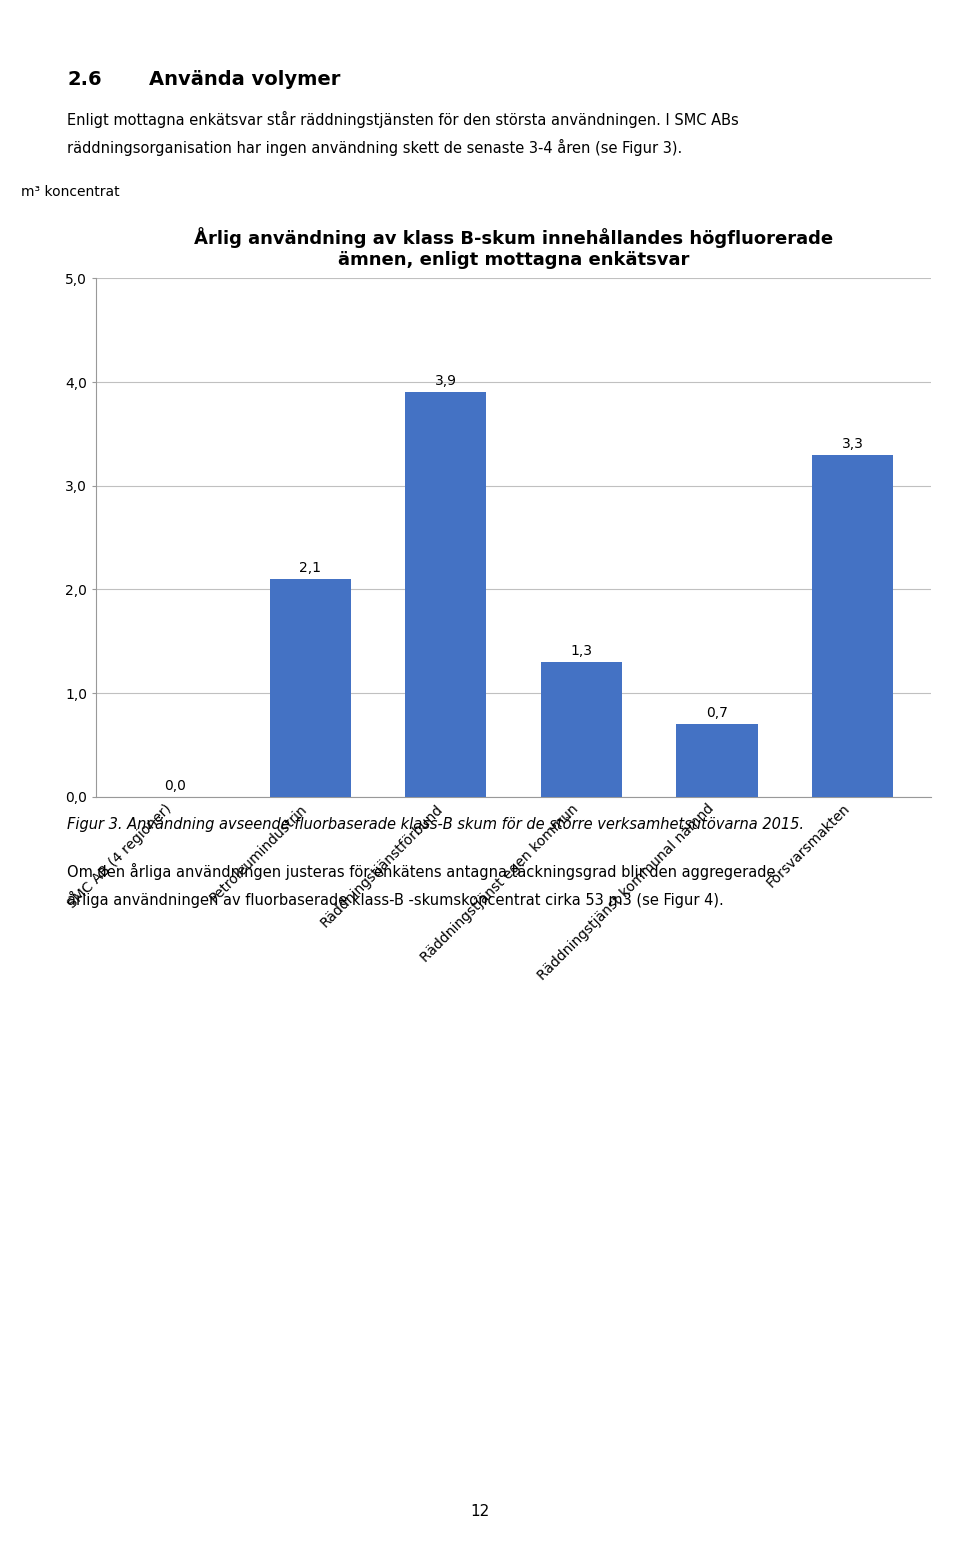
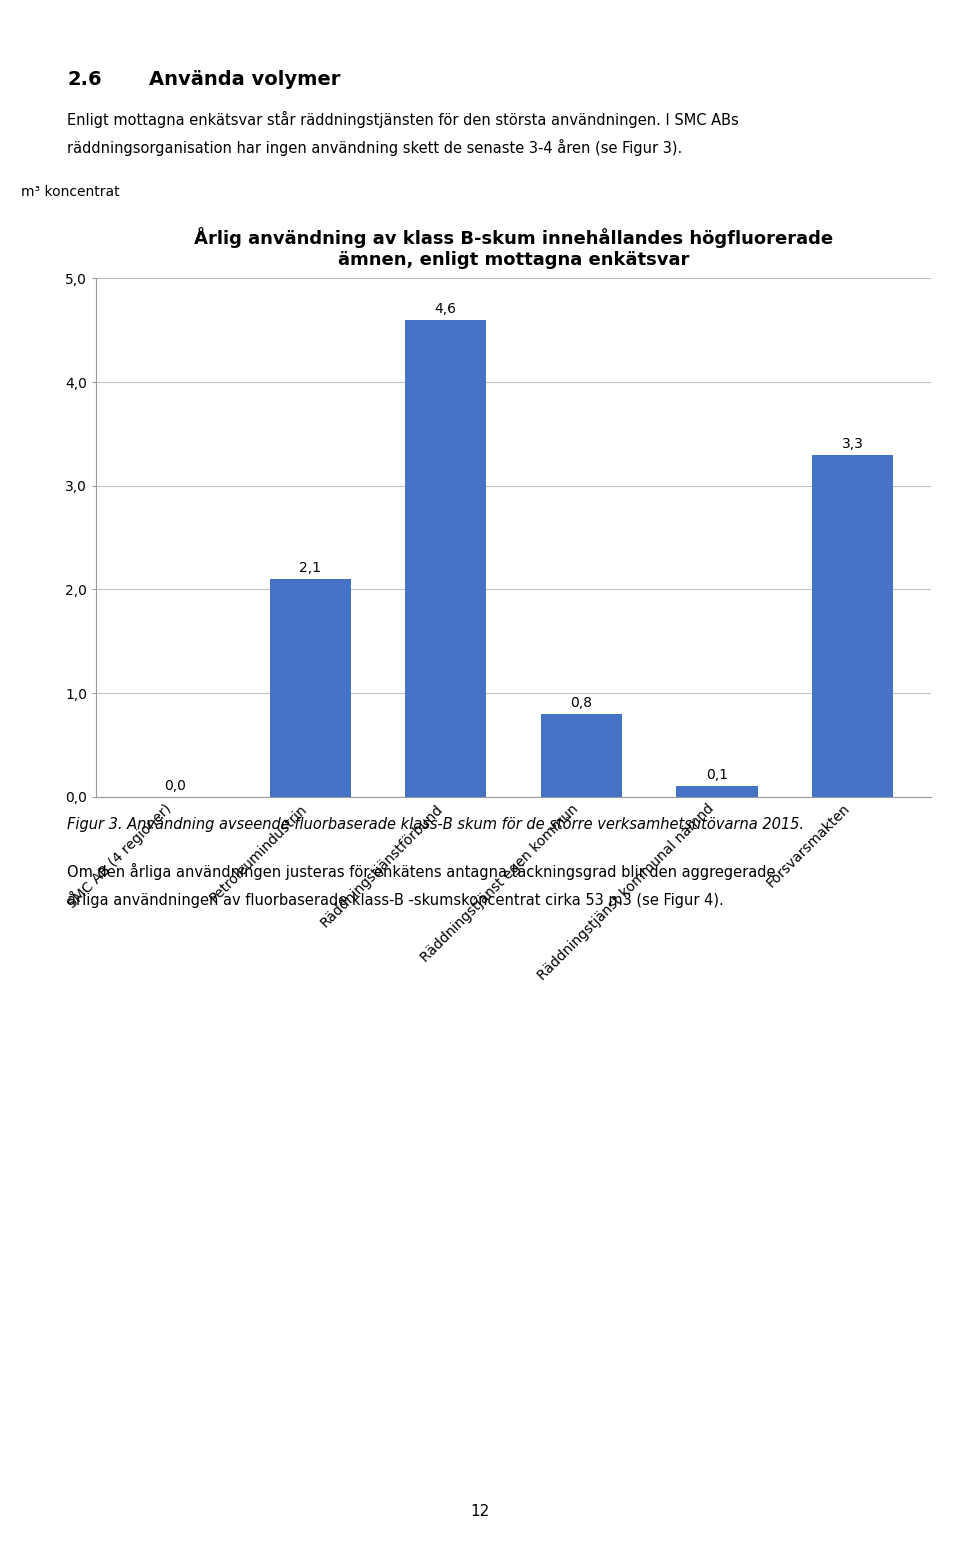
Räddningstjänstförbund: 3,9 -> 4,6
Räddningstjänst egen kommun: 1,3 -> 0,8
Räddningstjänst kommunal nämnd: 0,7 -> 0,1
